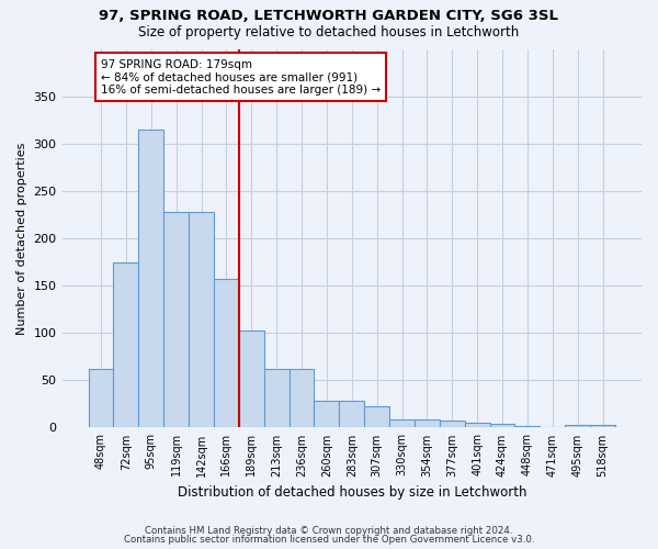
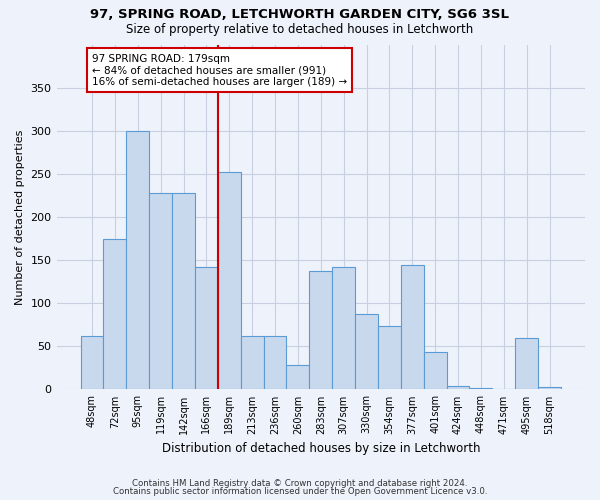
95sqm: 315 -> 300
166sqm: 157 -> 142
189sqm: 103 -> 252
283sqm: 28 -> 138
307sqm: 23 -> 142
330sqm: 9 -> 88
354sqm: 9 -> 74
377sqm: 8 -> 144
401sqm: 5 -> 44
495sqm: 3 -> 60
